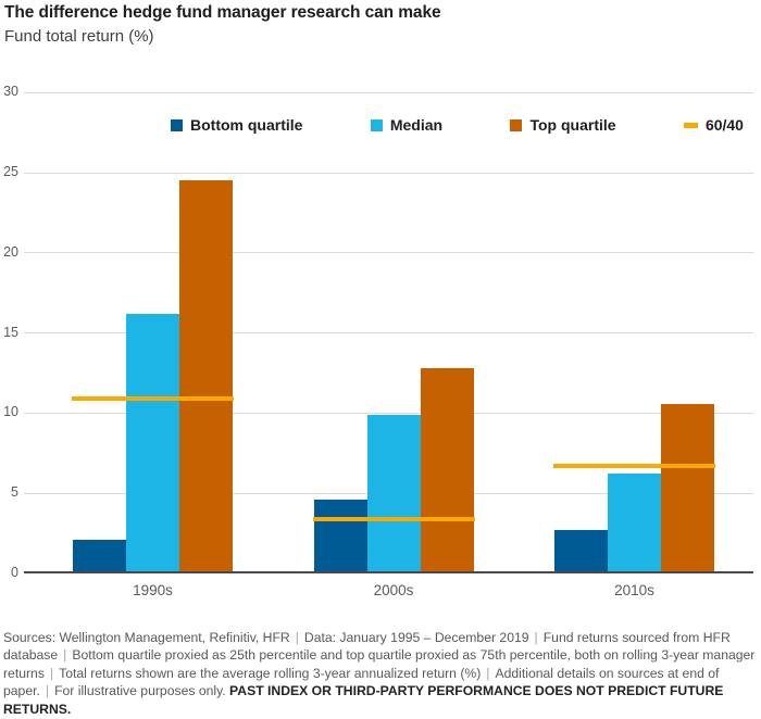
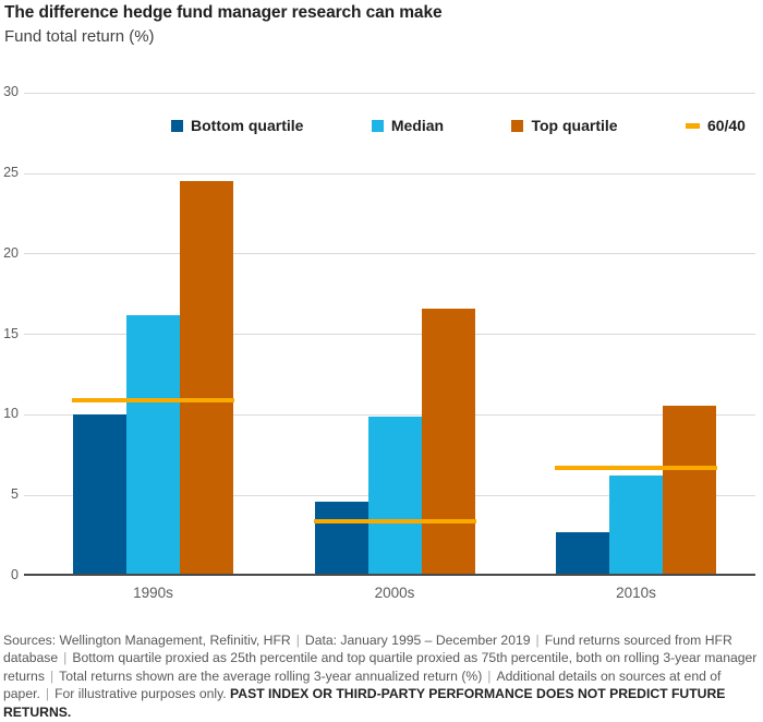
Bottom quartile/1990s: 2.1 -> 10.0
Top quartile/2000s: 12.8 -> 16.6
